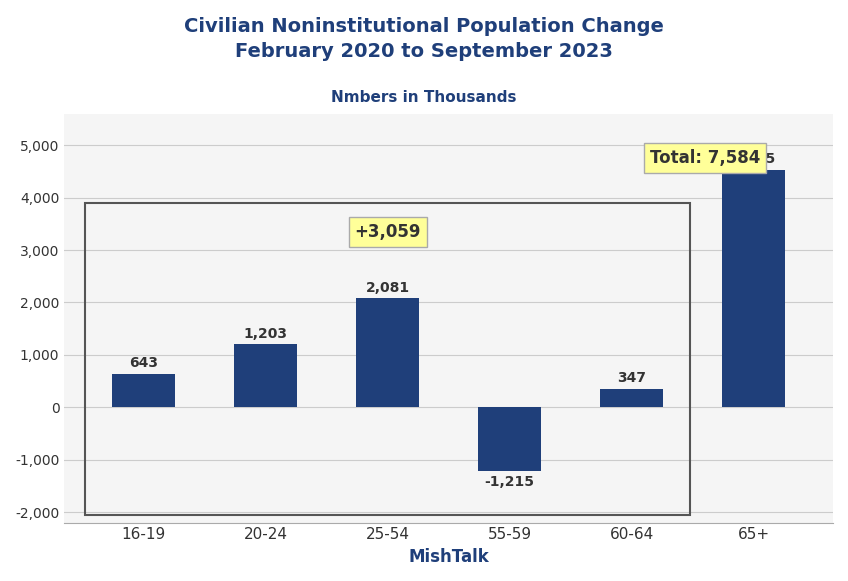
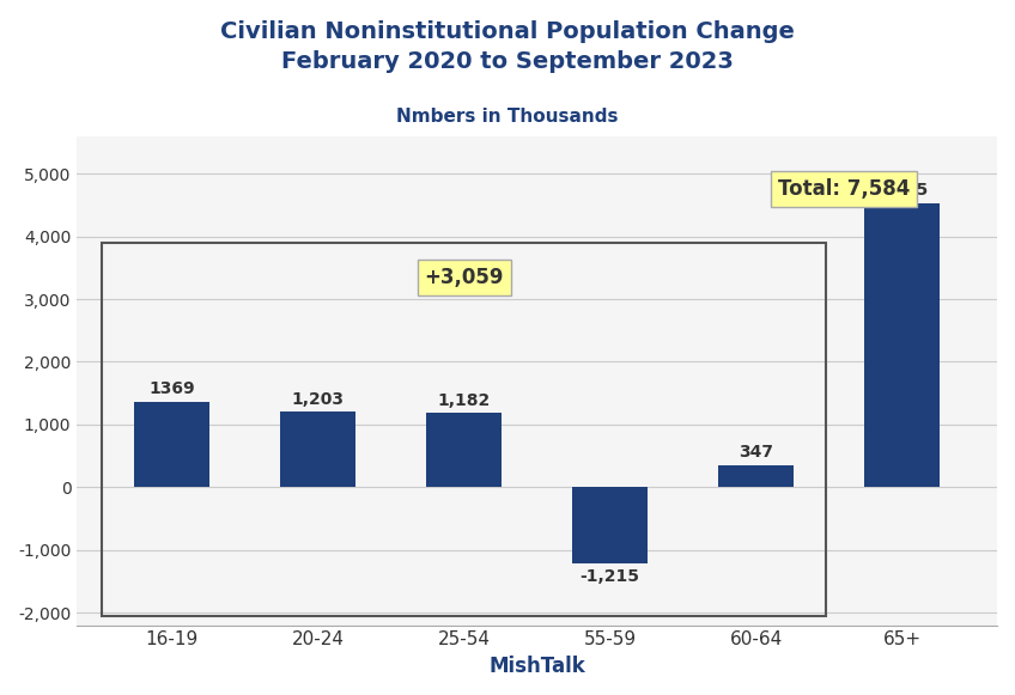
16-19: 643 -> 1369
25-54: 2,081 -> 1,182
